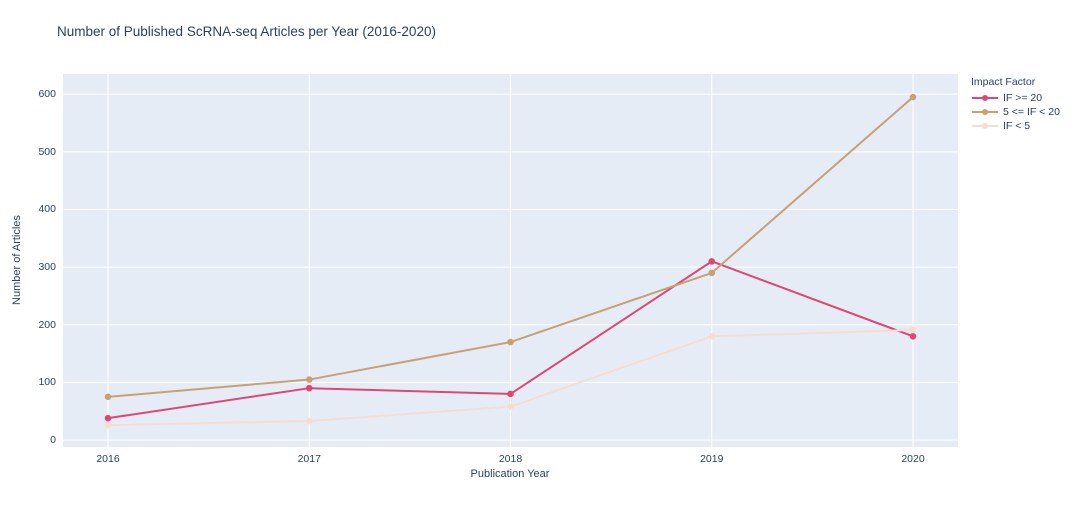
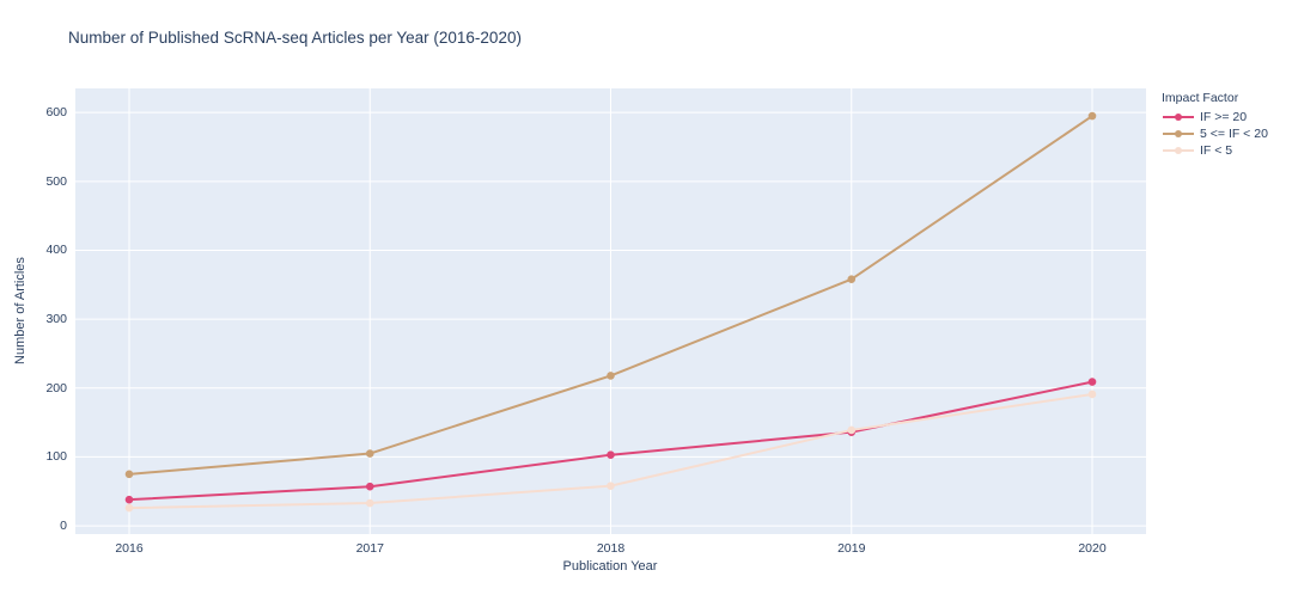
IF >= 20/2017: 90 -> 60
IF >= 20/2018: 80 -> 100
5 <= IF < 20/2018: 170 -> 220
IF >= 20/2019: 310 -> 140
5 <= IF < 20/2019: 290 -> 360
IF < 5/2019: 180 -> 140
IF >= 20/2020: 180 -> 210
